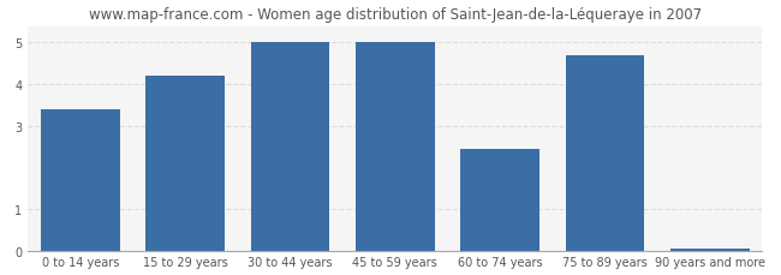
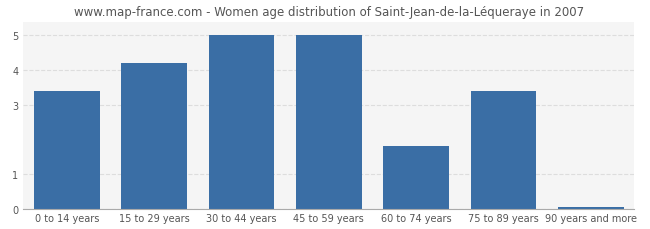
60 to 74 years: 2.45 -> 1.80
75 to 89 years: 4.70 -> 3.40
